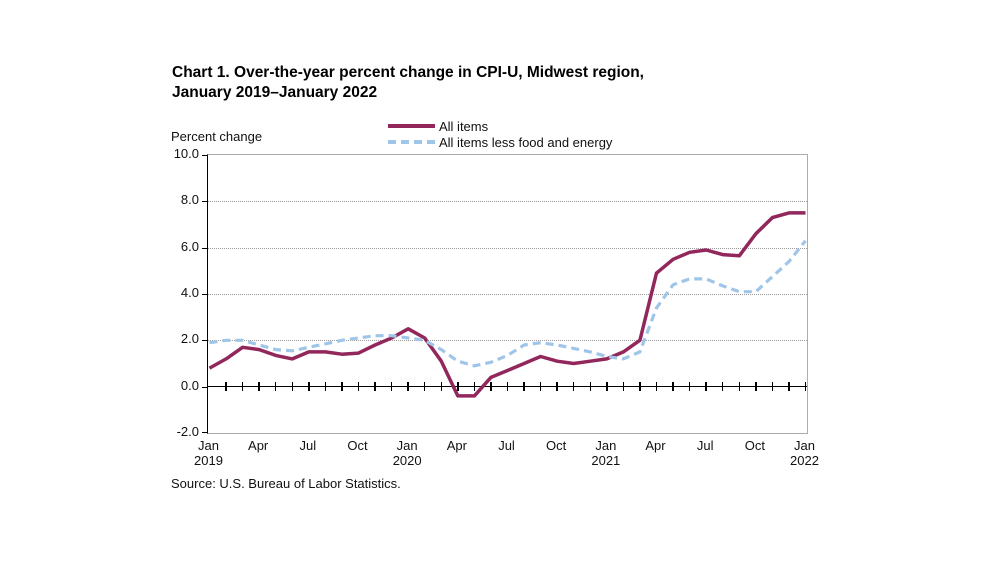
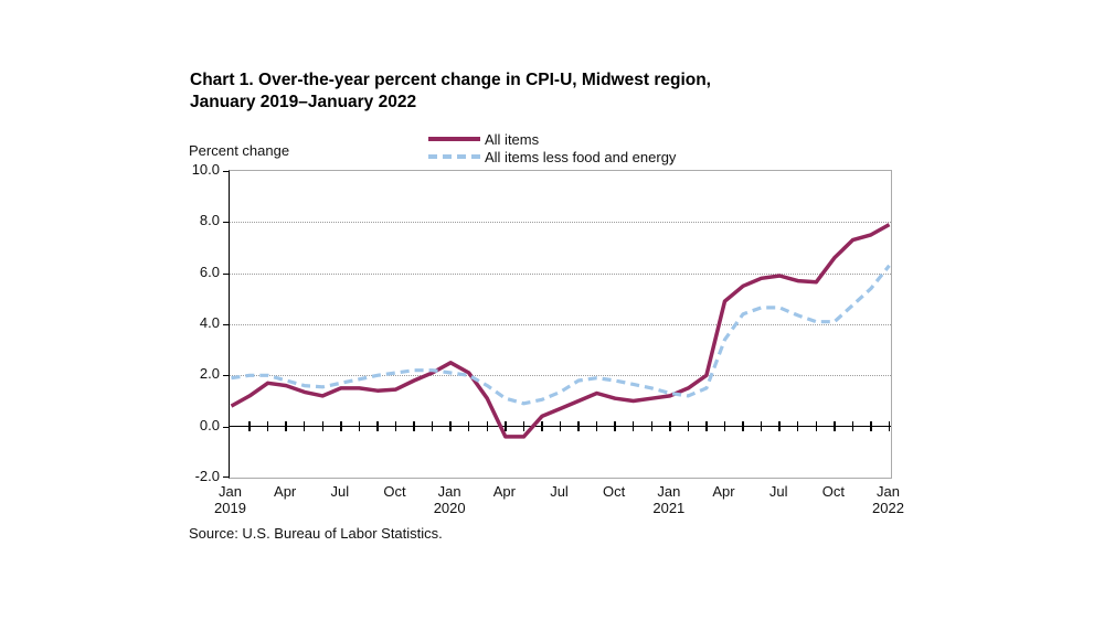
All items/Jan 2022: 7.5 -> 7.9
